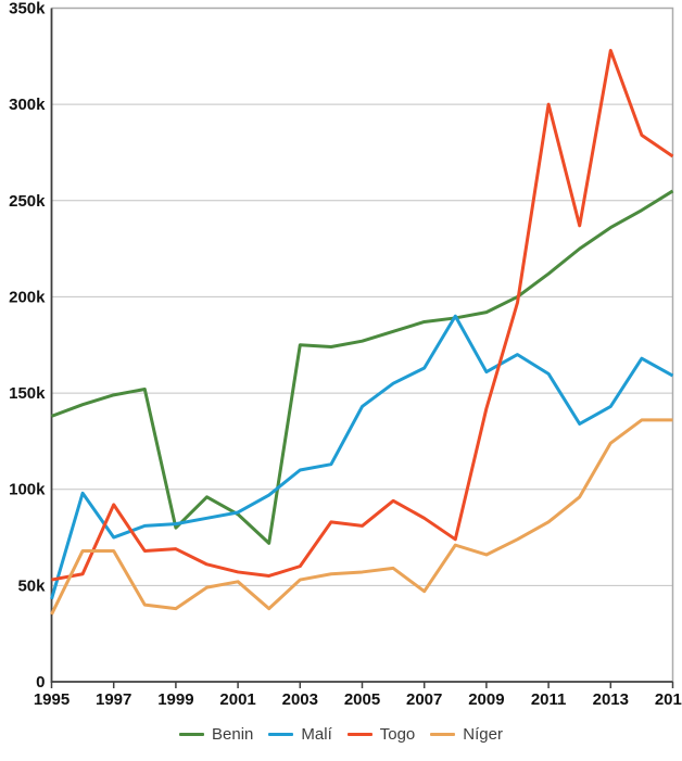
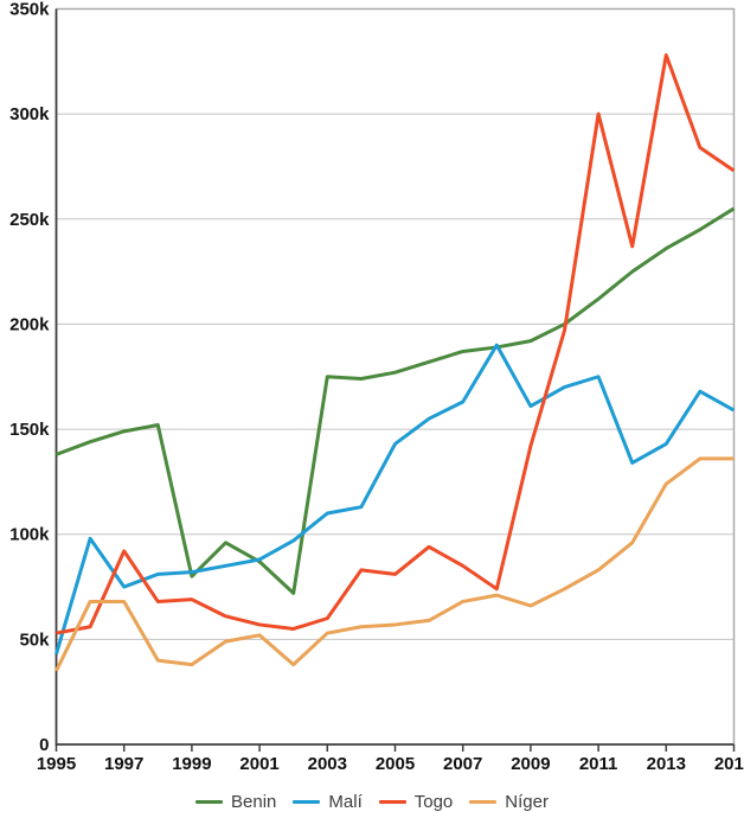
Níger/2007: 47k -> 68k
Malí/2011: 160k -> 175k
